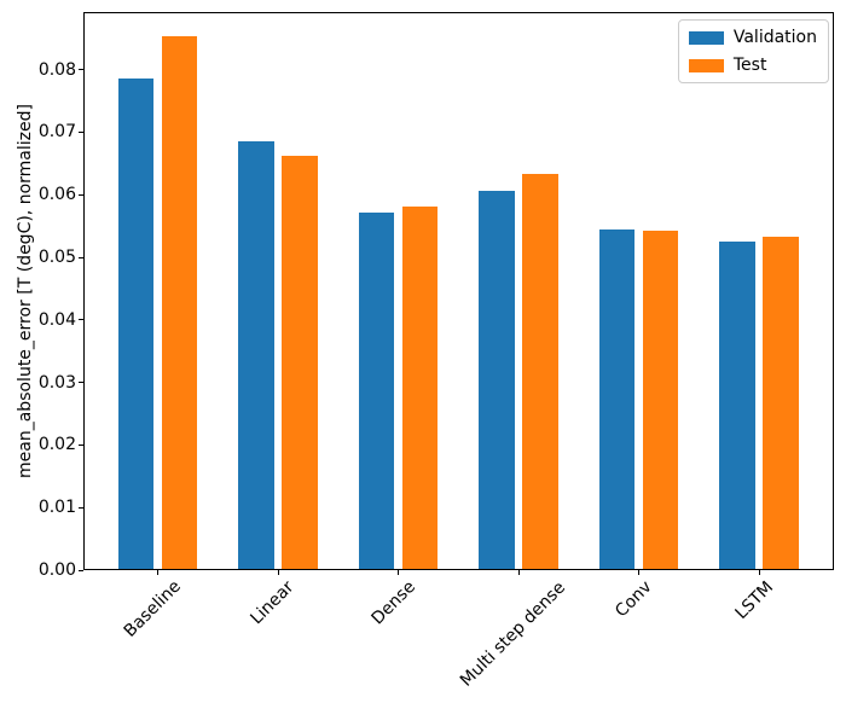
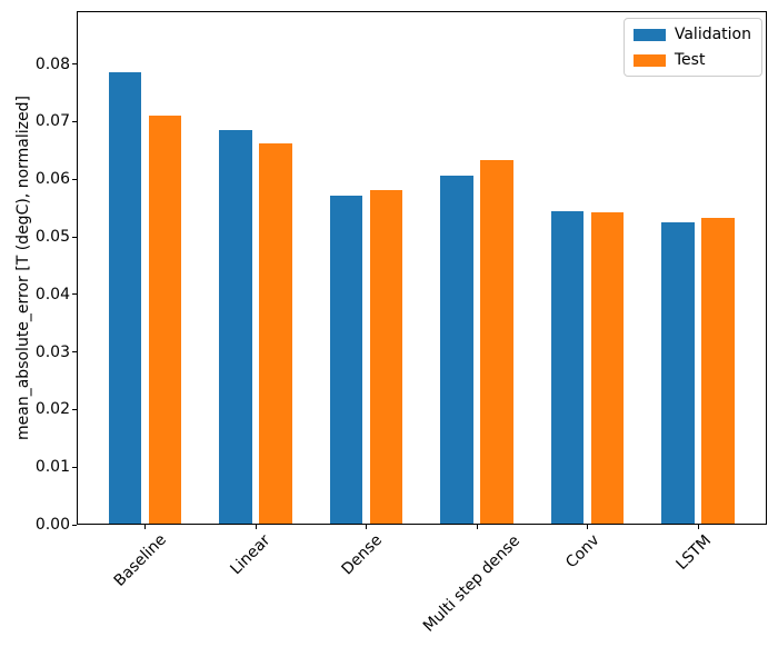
Test/Baseline: 0.085 -> 0.071
